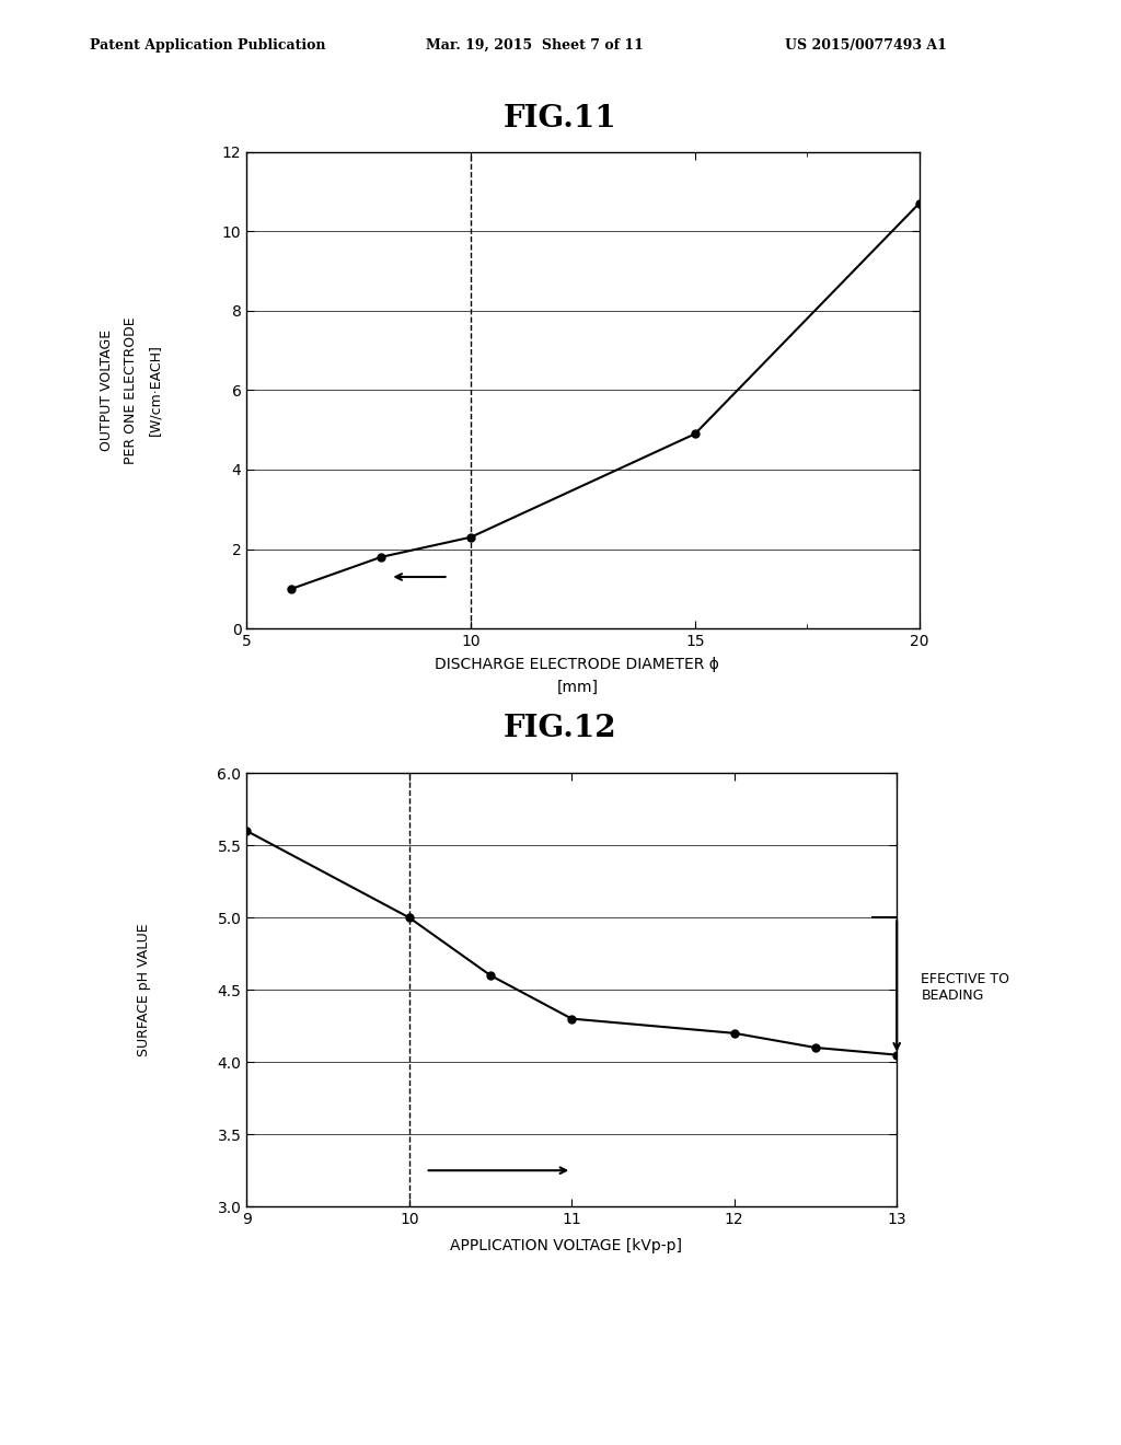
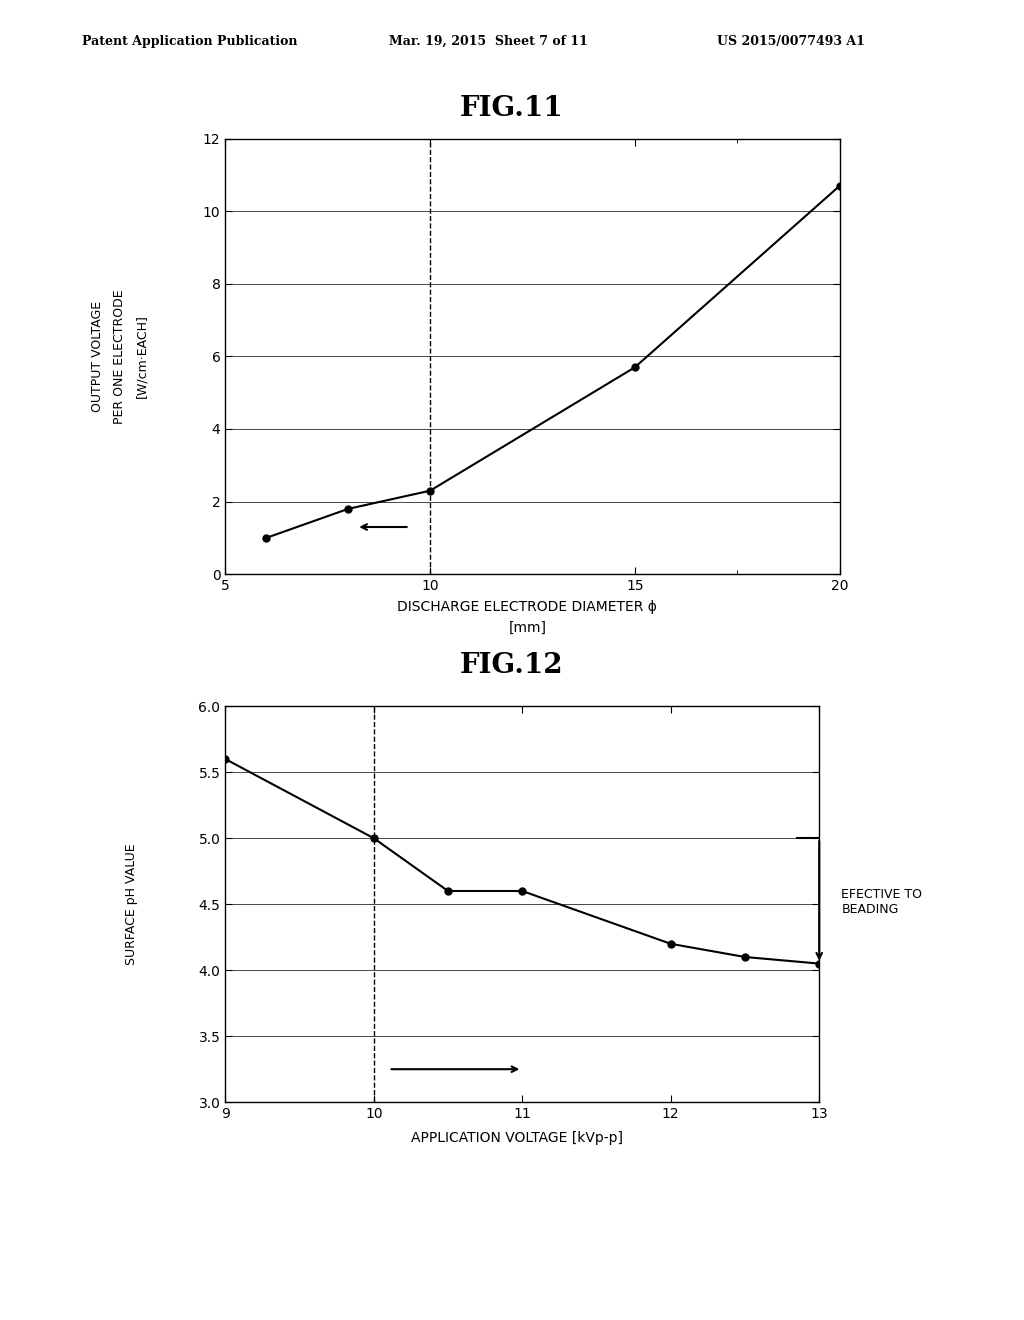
15: 4.9 -> 5.7
11: 4.30 -> 4.60
